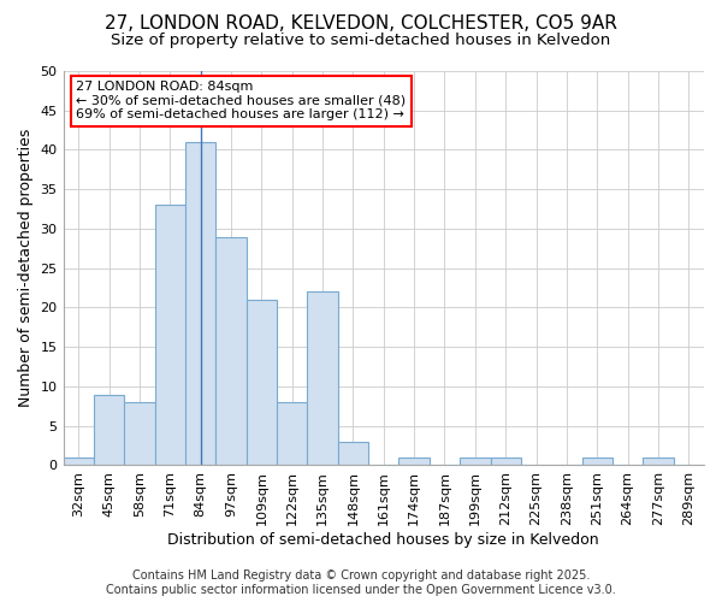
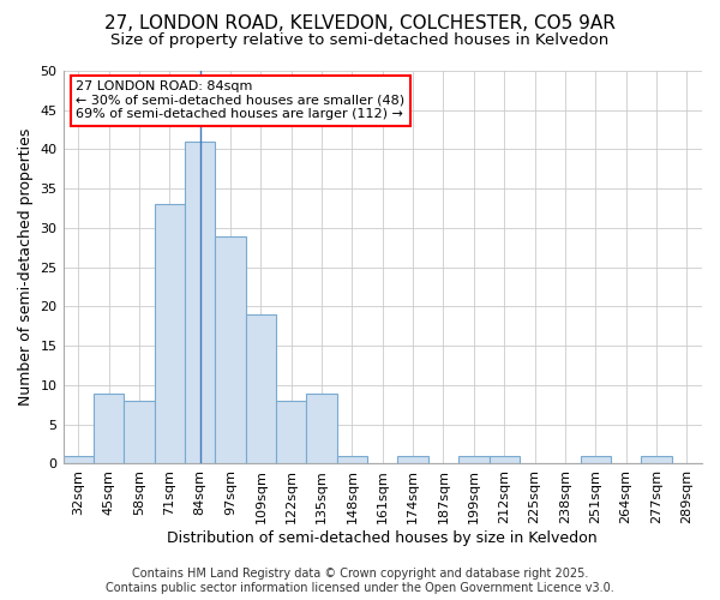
109sqm: 21 -> 19
135sqm: 22 -> 9
148sqm: 3 -> 1
